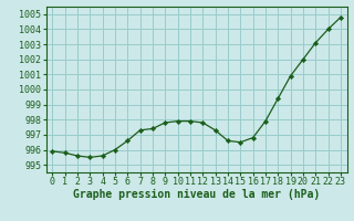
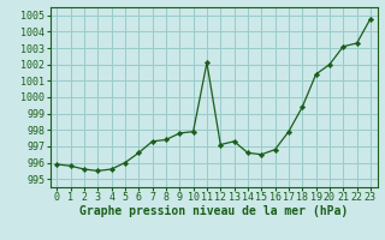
11: 997.9 -> 1002.1
12: 997.8 -> 997.1
19: 1000.9 -> 1001.4
22: 1004.0 -> 1003.3
